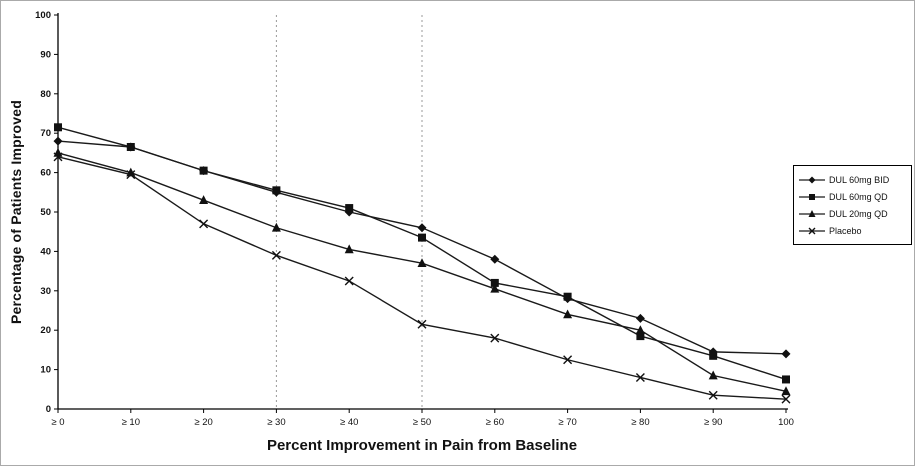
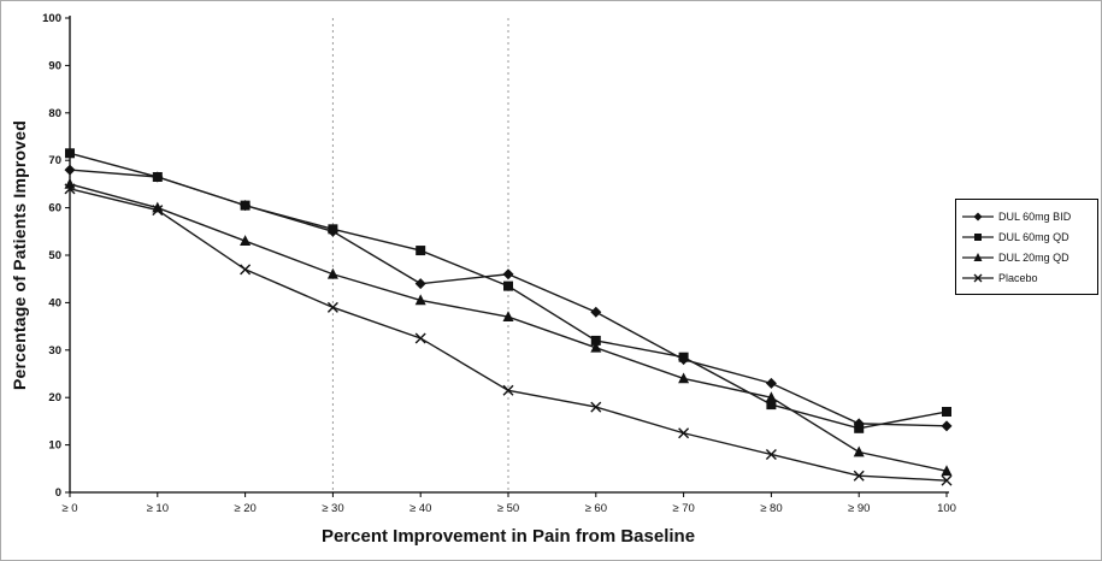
DUL 60mg BID/≥ 40: 50 -> 44
DUL 60mg QD/100: 8 -> 17
